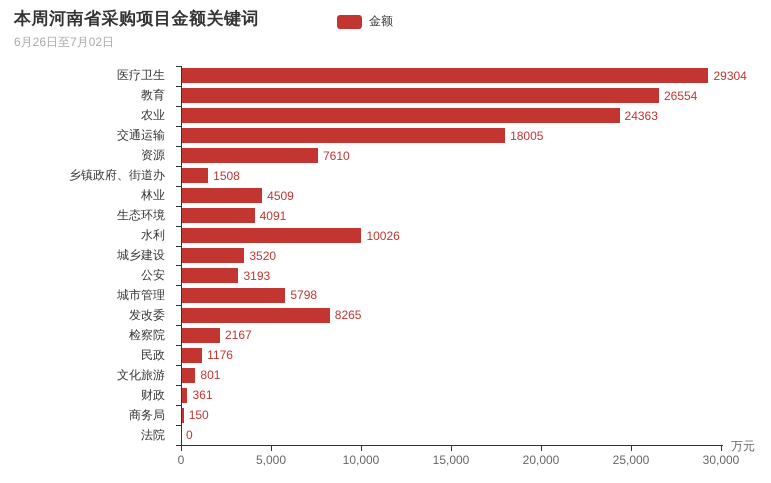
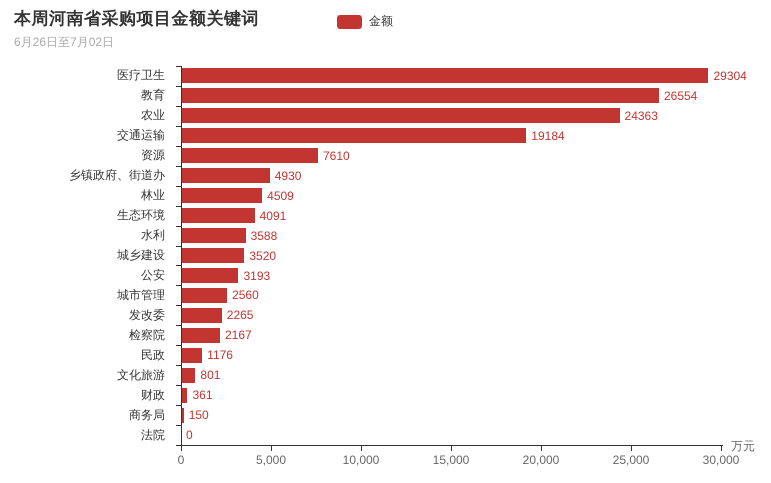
交通运输: 18005 -> 19184
乡镇政府、街道办: 1508 -> 4930
水利: 10026 -> 3588
城市管理: 5798 -> 2560
发改委: 8265 -> 2265
